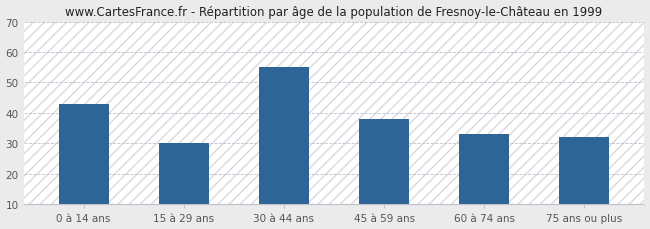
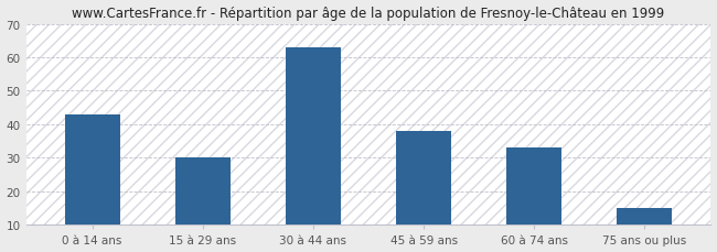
30 à 44 ans: 55 -> 63
75 ans ou plus: 32 -> 15
